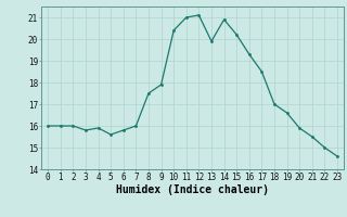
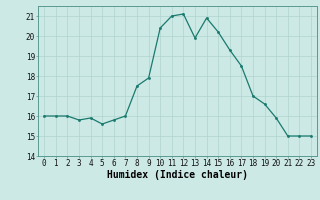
21: 15.5 -> 15.0
23: 14.6 -> 15.0
